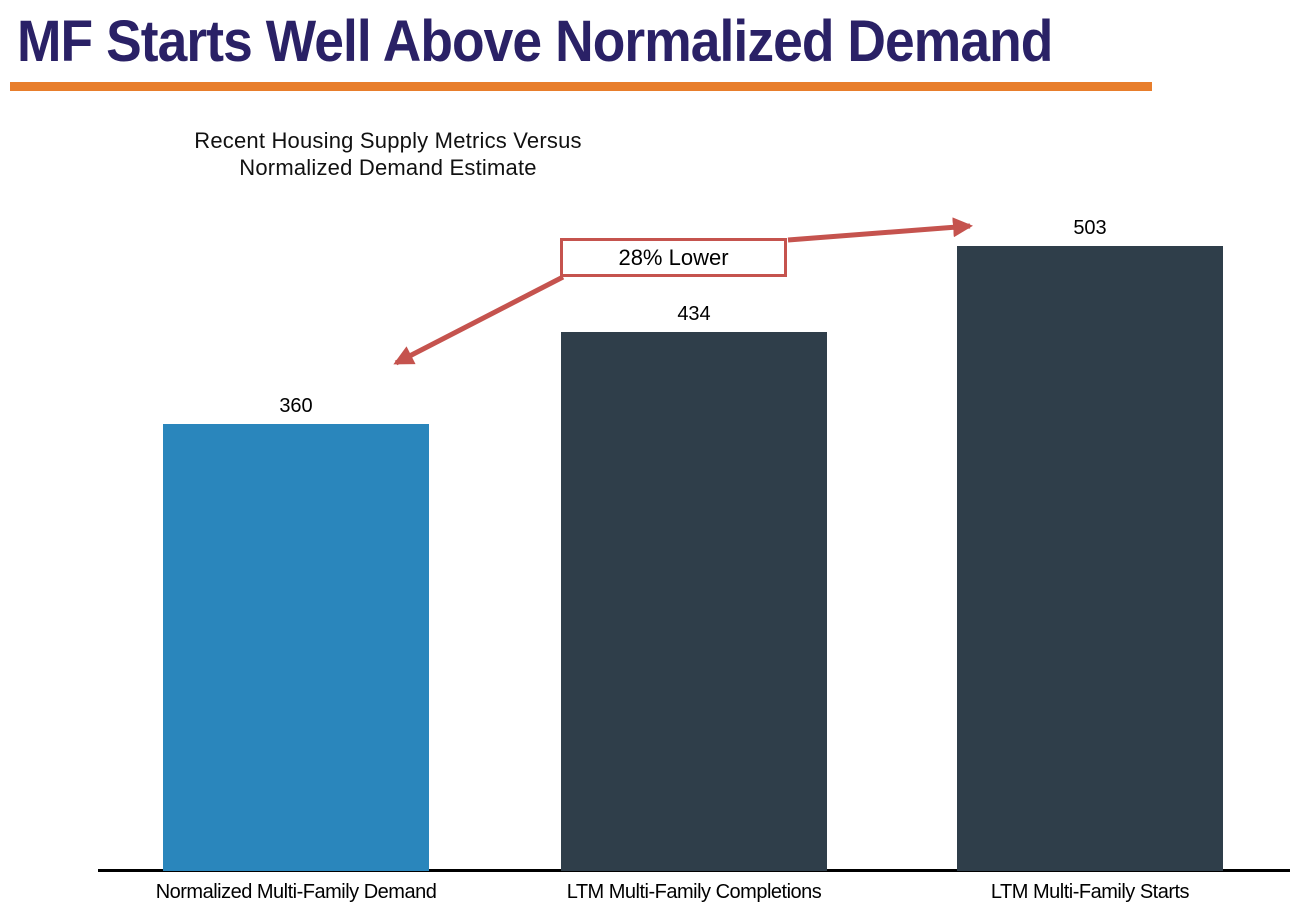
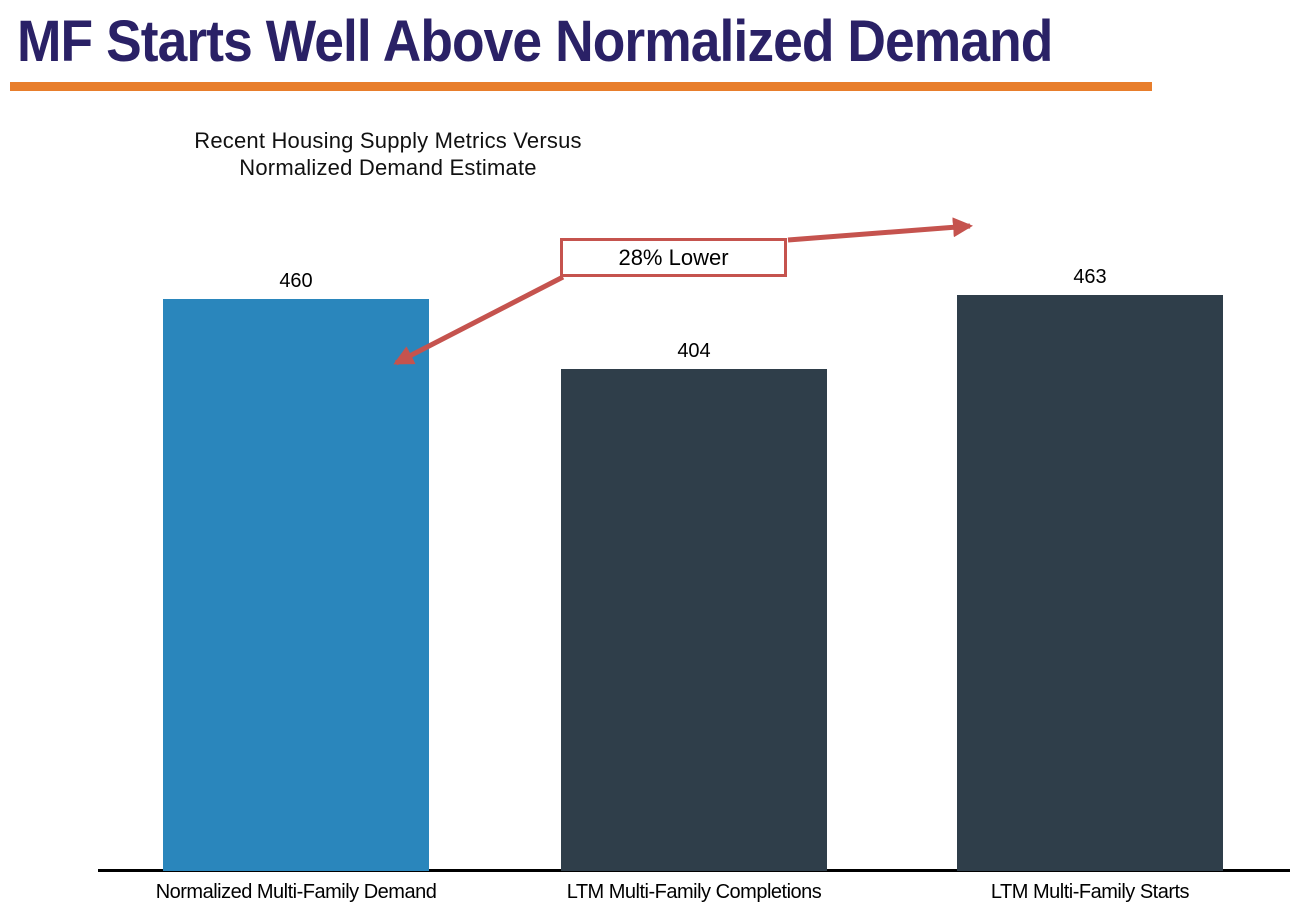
Normalized Multi-Family Demand: 360 -> 460
LTM Multi-Family Completions: 434 -> 404
LTM Multi-Family Starts: 503 -> 463
